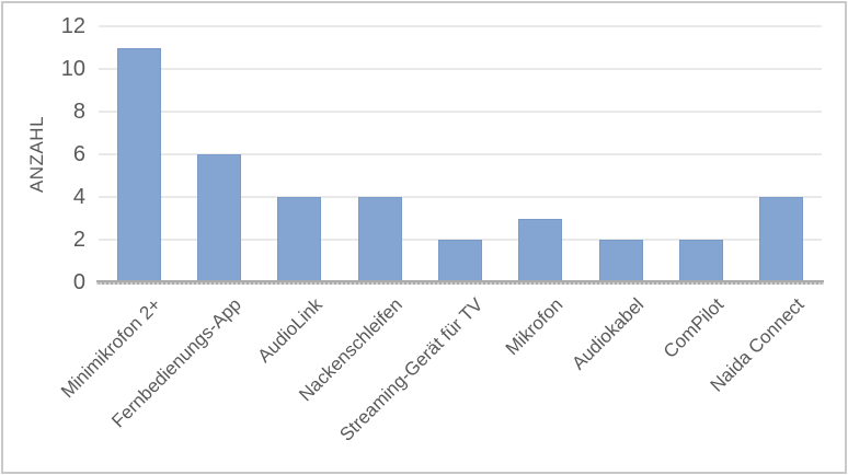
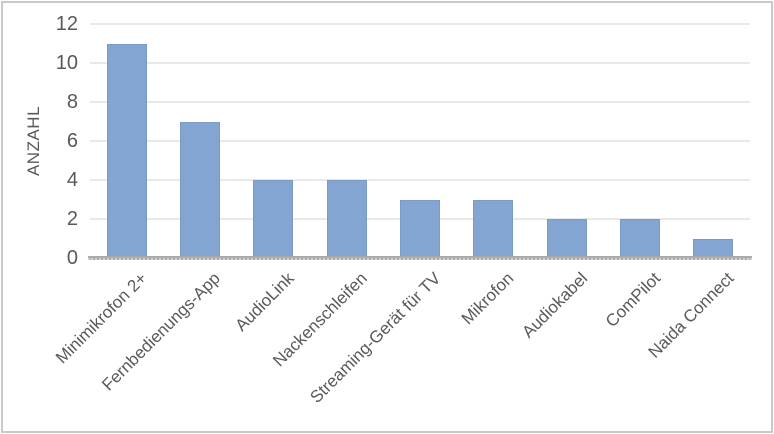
Fernbedienungs-App: 6 -> 7
Streaming-Gerät für TV: 2 -> 3
Naida Connect: 4 -> 1
